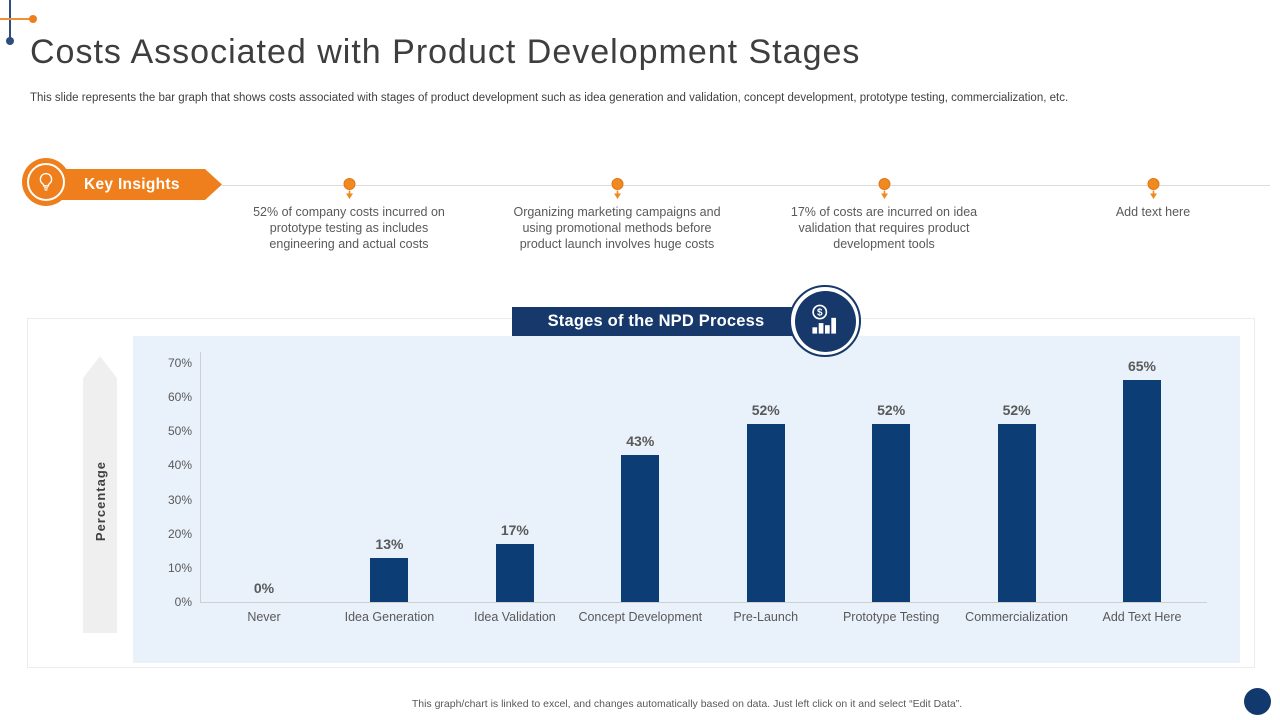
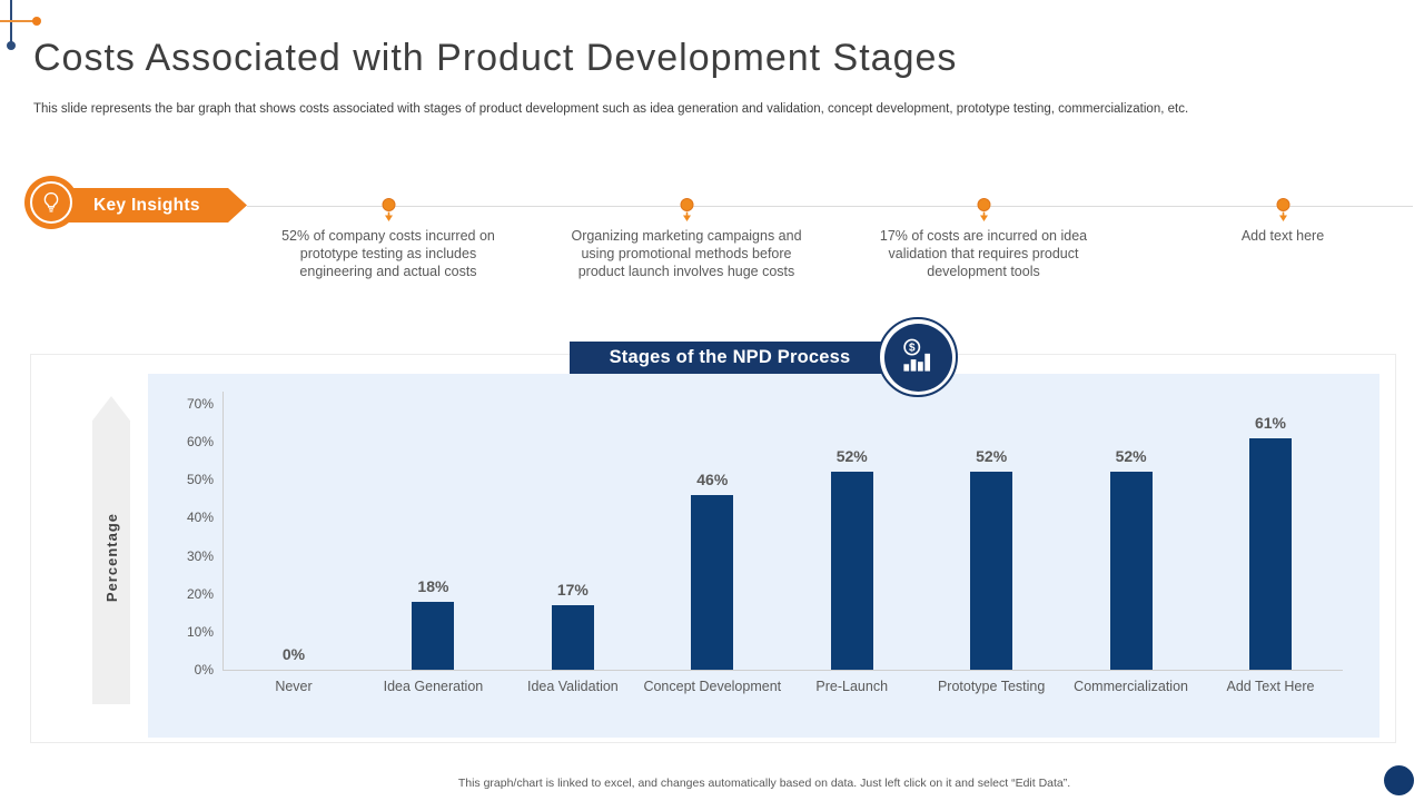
Idea Generation: 13% -> 18%
Concept Development: 43% -> 46%
Add Text Here: 65% -> 61%
